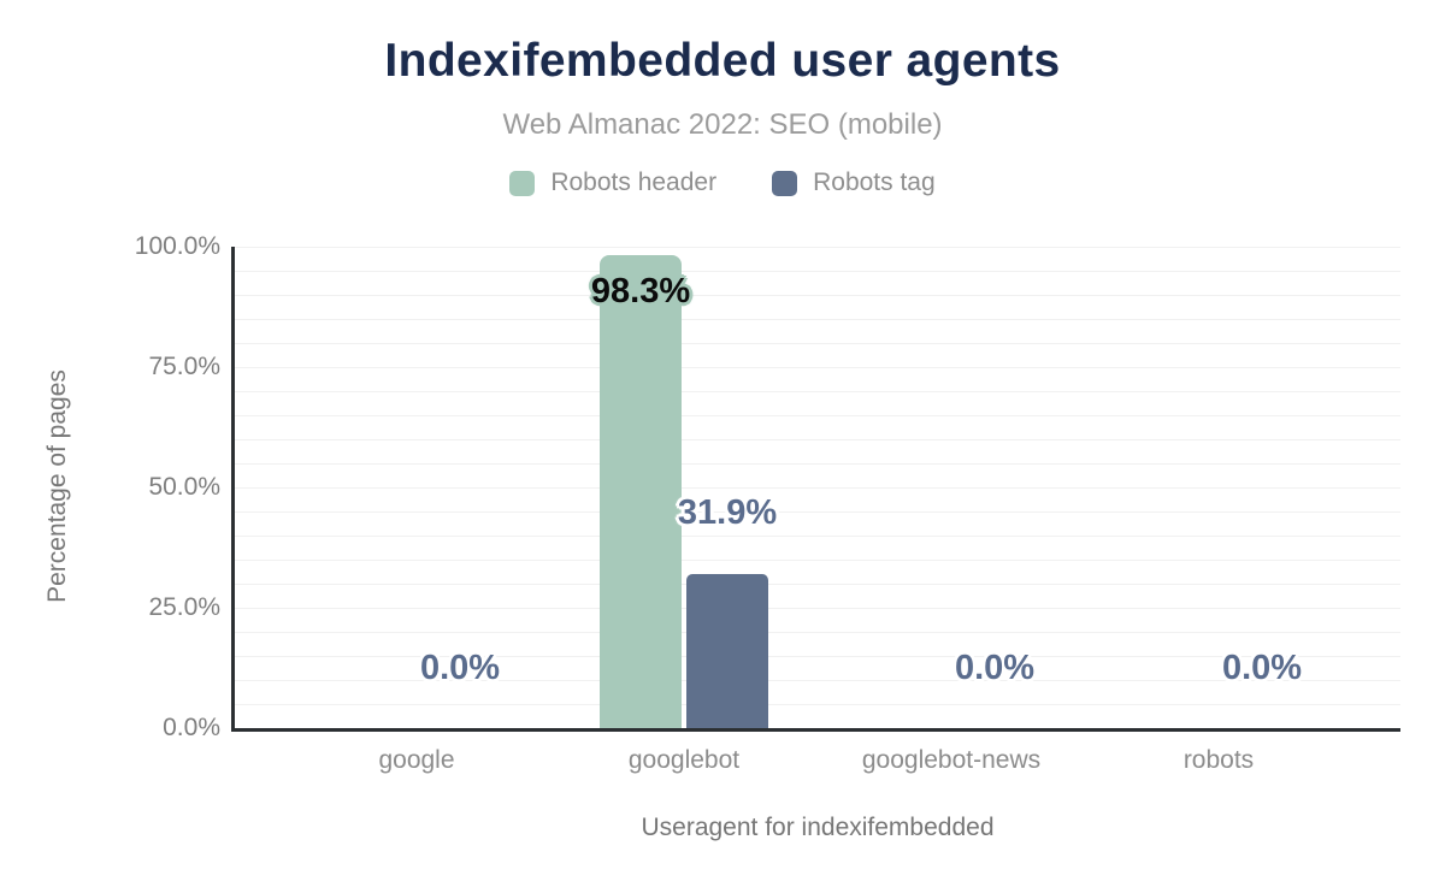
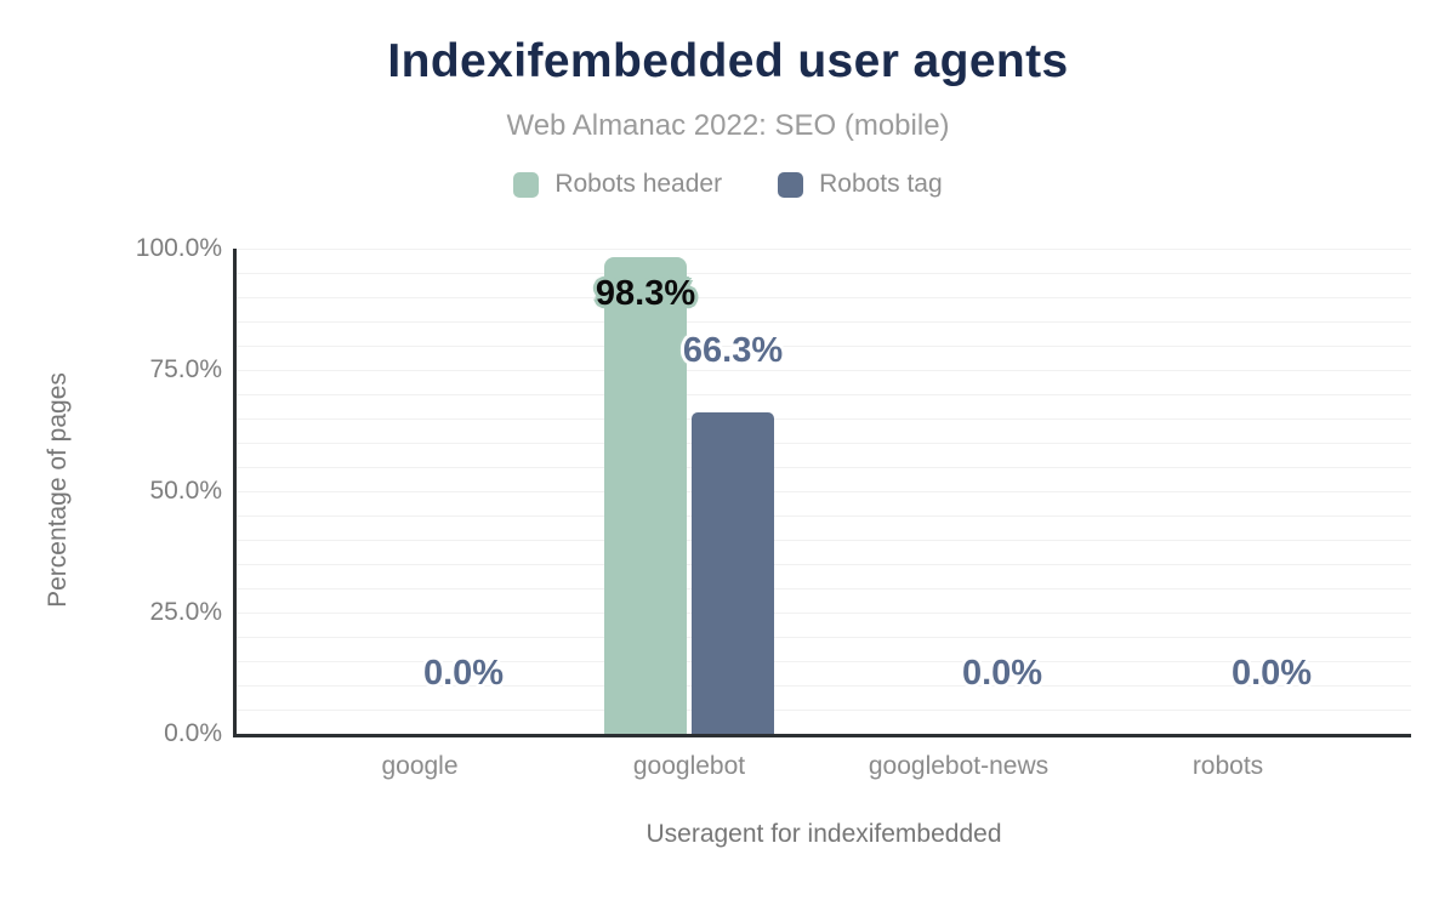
Robots tag/googlebot: 31.9% -> 66.3%
